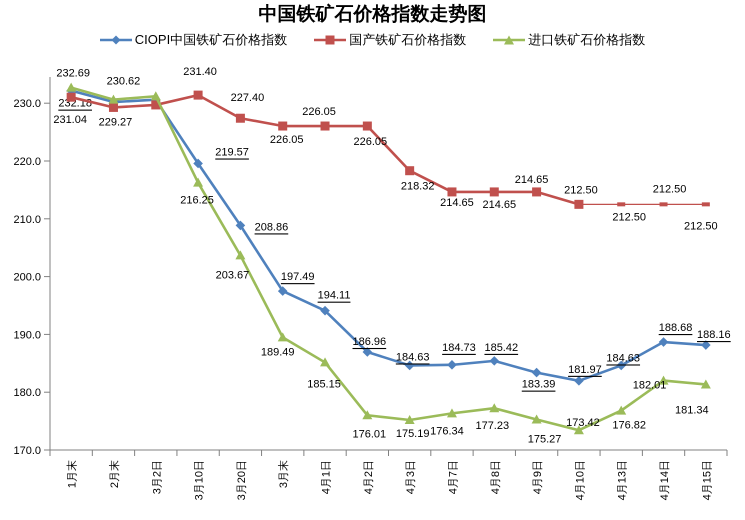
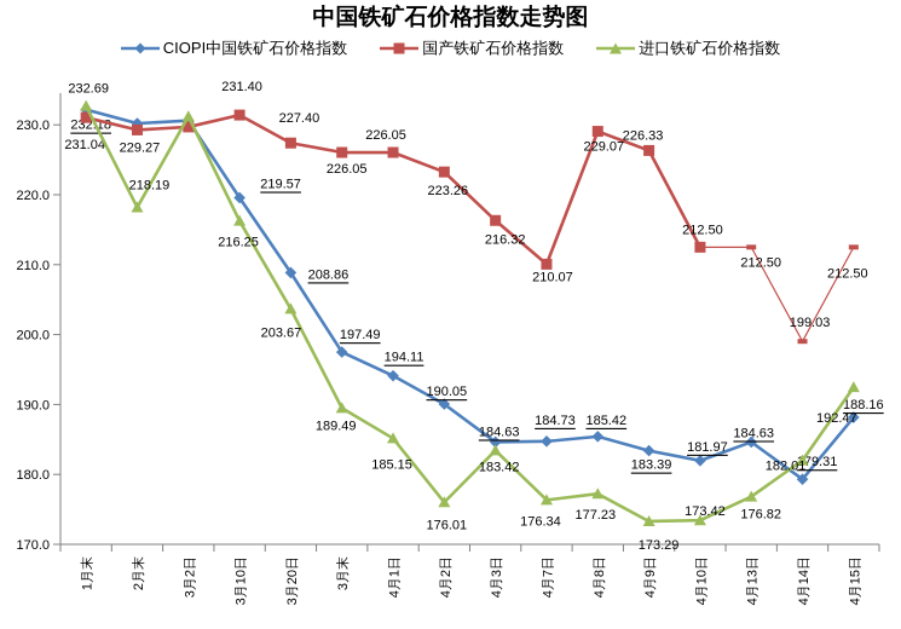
进口铁矿石价格指数/2月末: 230.62 -> 218.19
CIOPI中国铁矿石价格指数/4月2日: 186.96 -> 190.05
国产铁矿石价格指数/4月2日: 226.05 -> 223.26
国产铁矿石价格指数/4月3日: 218.32 -> 216.32
进口铁矿石价格指数/4月3日: 175.19 -> 183.42
国产铁矿石价格指数/4月7日: 214.65 -> 210.07
国产铁矿石价格指数/4月8日: 214.65 -> 229.07
国产铁矿石价格指数/4月9日: 214.65 -> 226.33
进口铁矿石价格指数/4月9日: 175.27 -> 173.29
CIOPI中国铁矿石价格指数/4月14日: 188.68 -> 179.31
国产铁矿石价格指数/4月14日: 212.50 -> 199.03
进口铁矿石价格指数/4月15日: 181.34 -> 192.47
